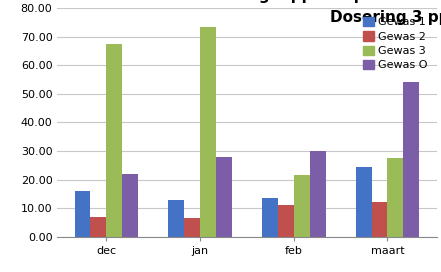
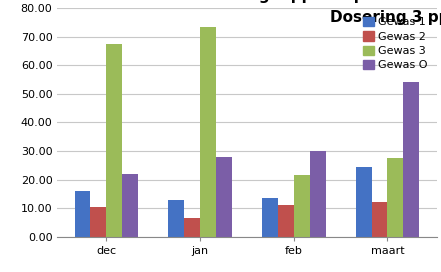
Gewas 2/dec: 7.0 -> 10.5
